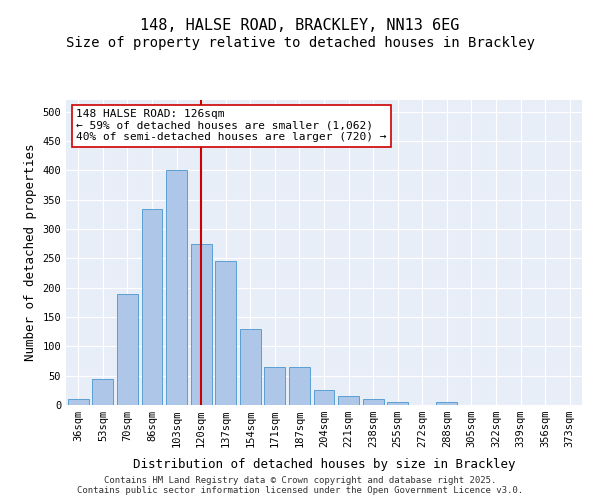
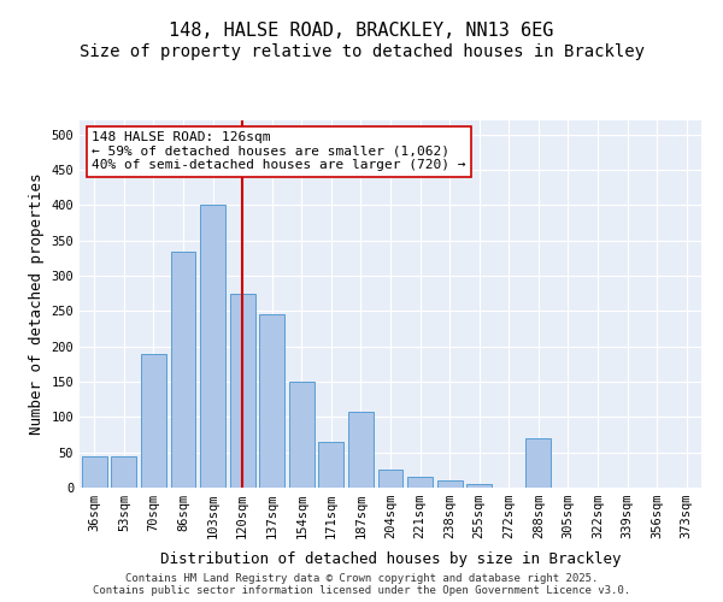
36sqm: 10 -> 44
154sqm: 130 -> 150
187sqm: 65 -> 108
288sqm: 5 -> 70
